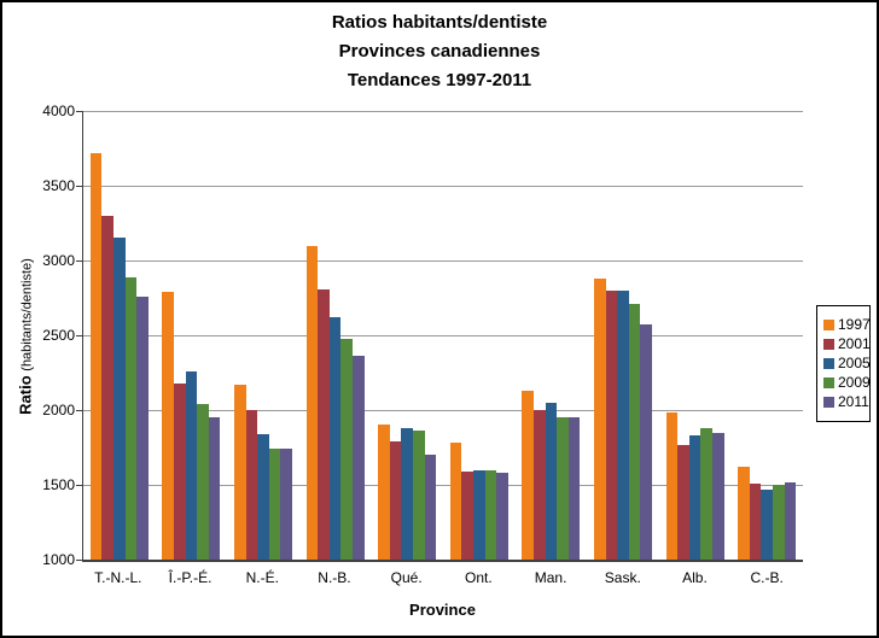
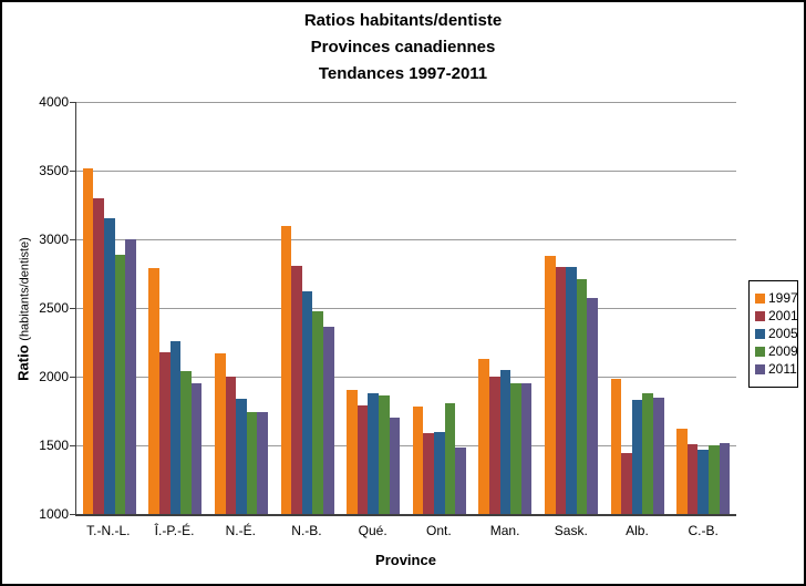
1997/T.-N.-L.: 3720 -> 3520
2011/T.-N.-L.: 2760 -> 3000
2009/Ont.: 1600 -> 1810
2011/Ont.: 1580 -> 1480
2001/Alb.: 1770 -> 1440
